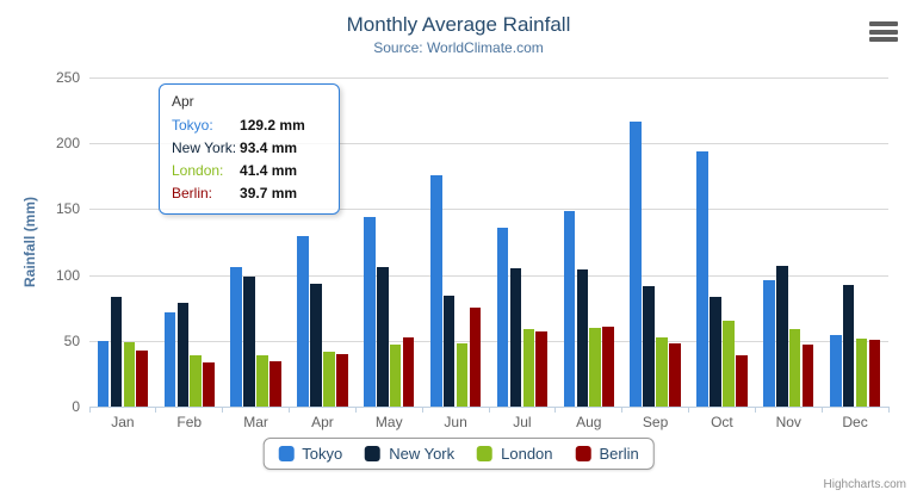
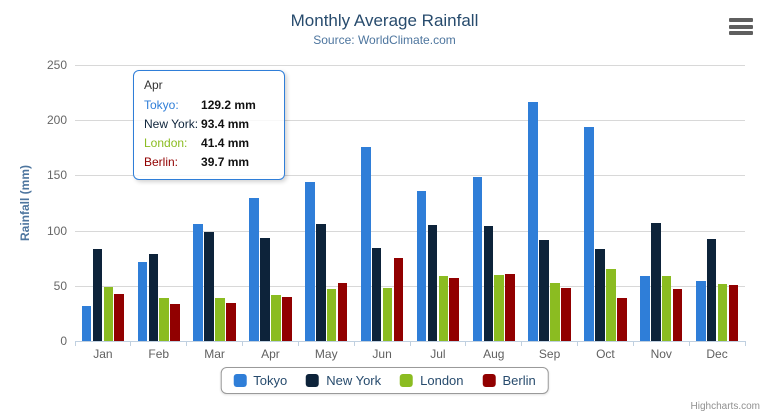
Tokyo/Jan: 50 -> 32
Tokyo/Nov: 96 -> 59
